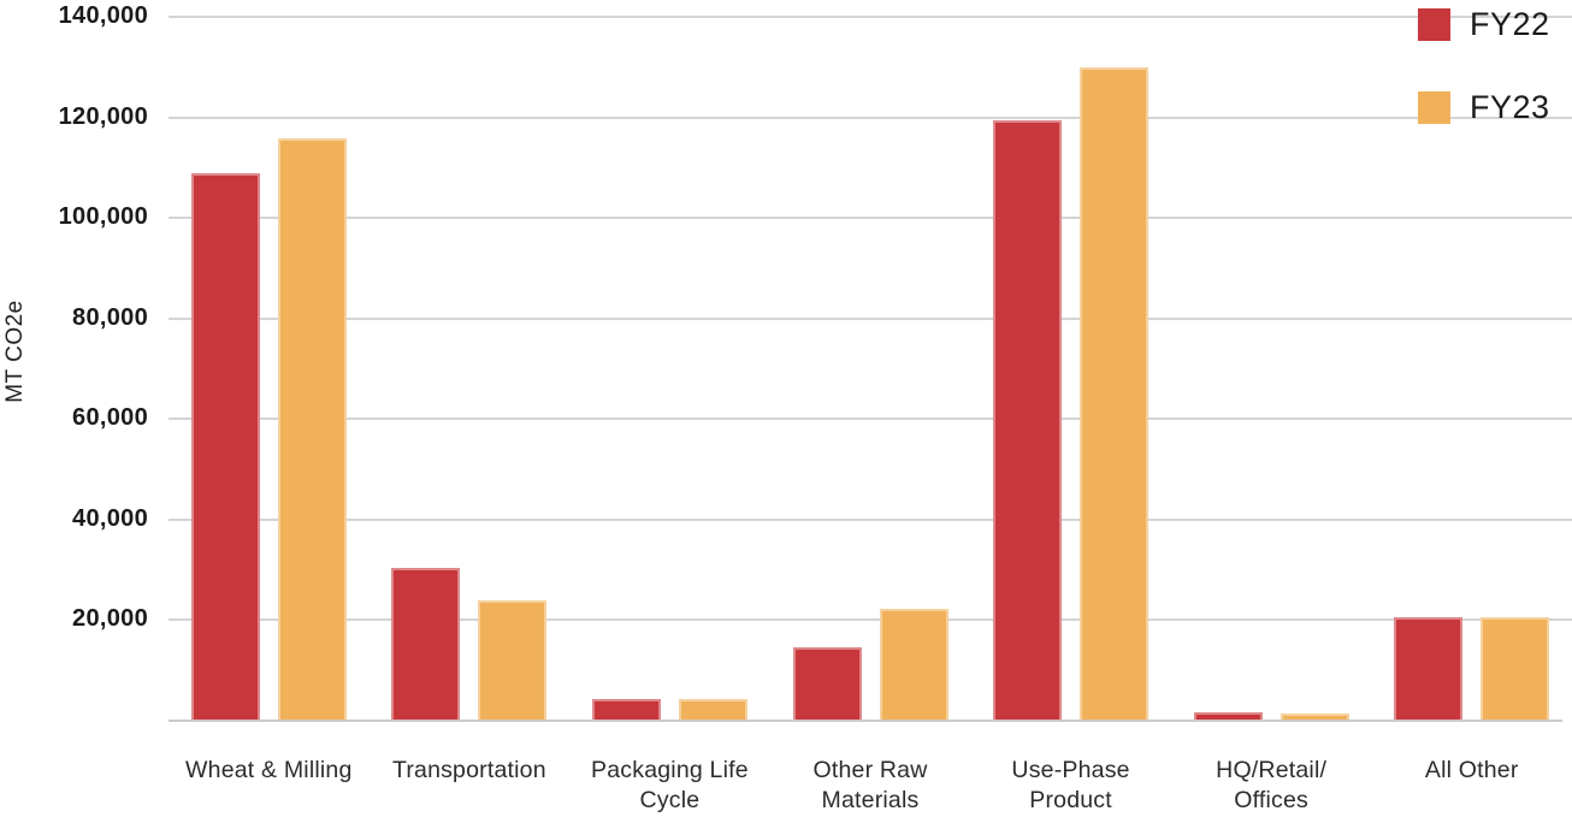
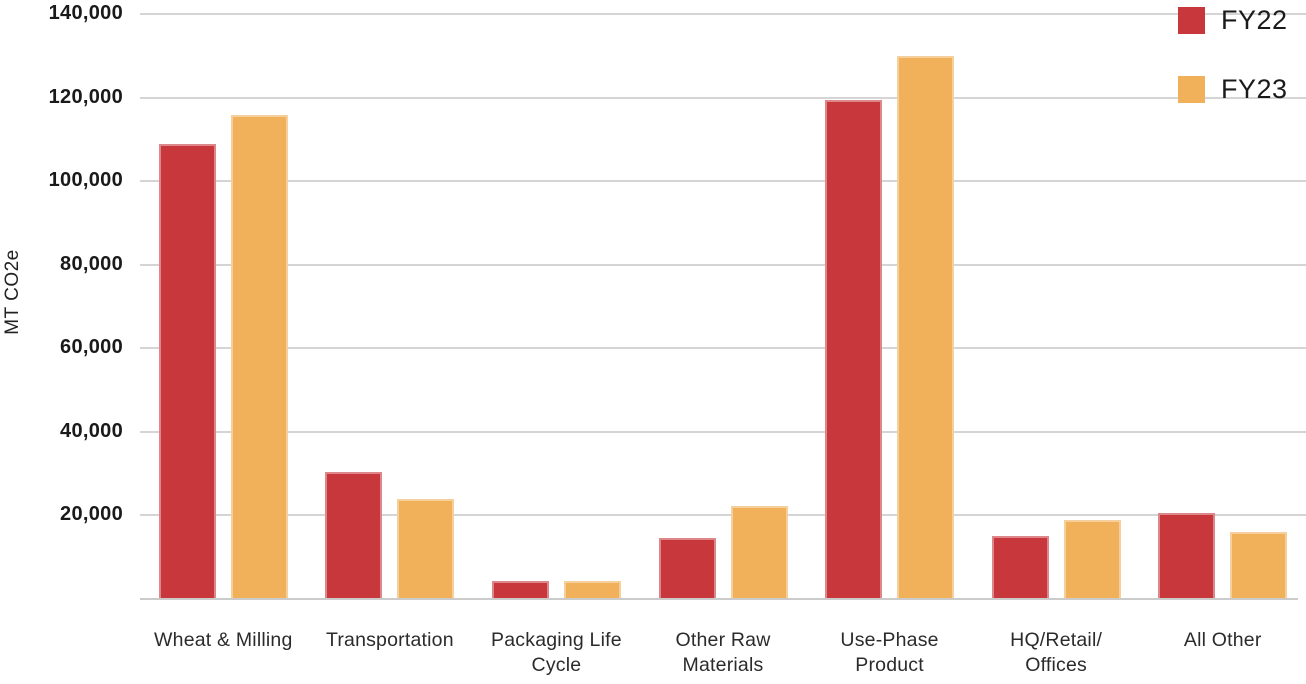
FY22/HQ/Retail/ Offices: 2000 -> 15000
FY23/HQ/Retail/ Offices: 2000 -> 19000
FY23/All Other: 20000 -> 16000
